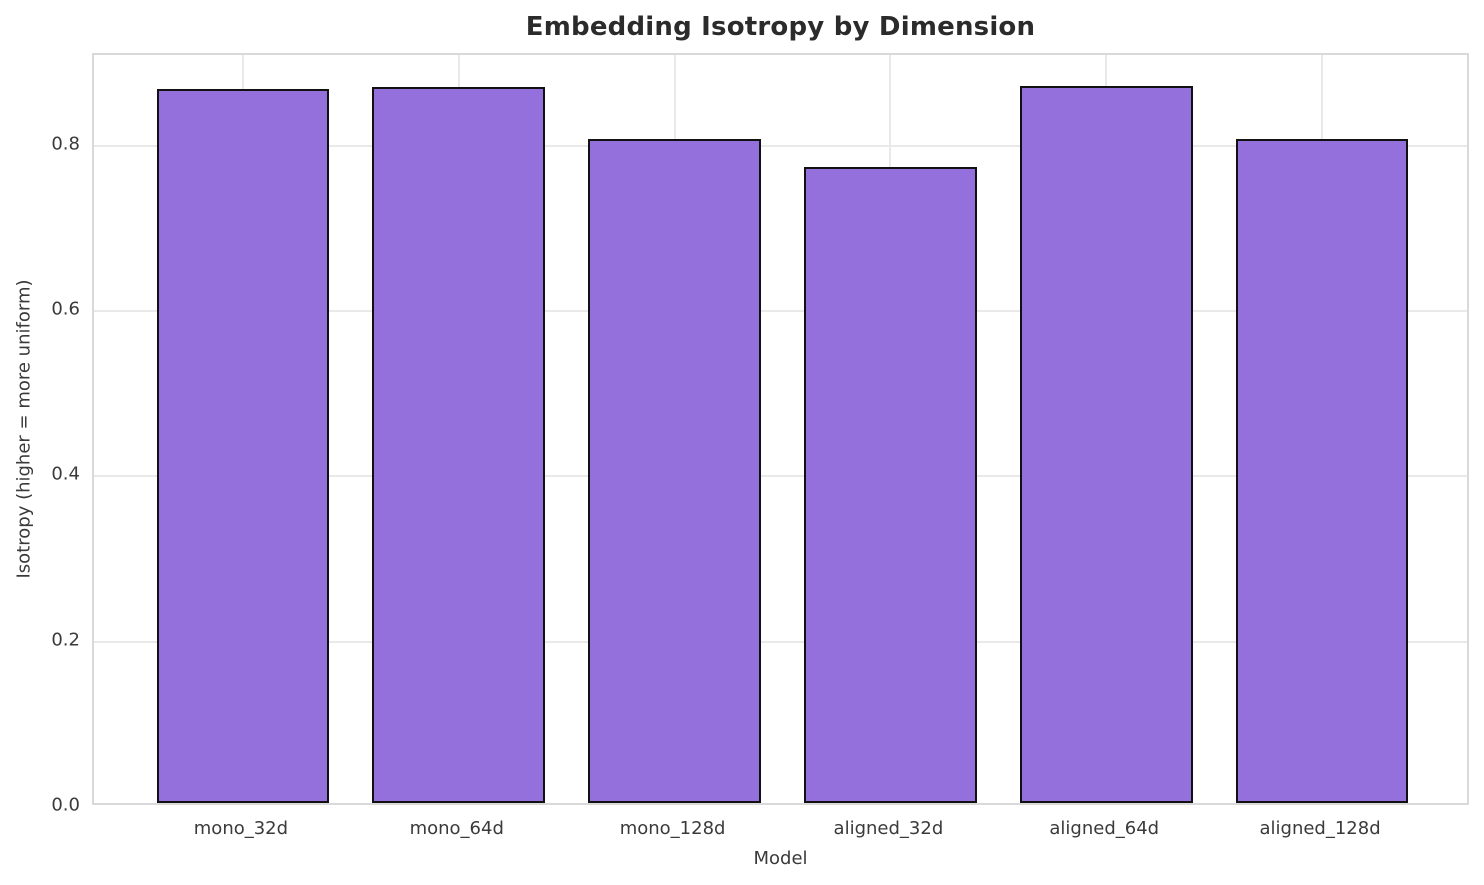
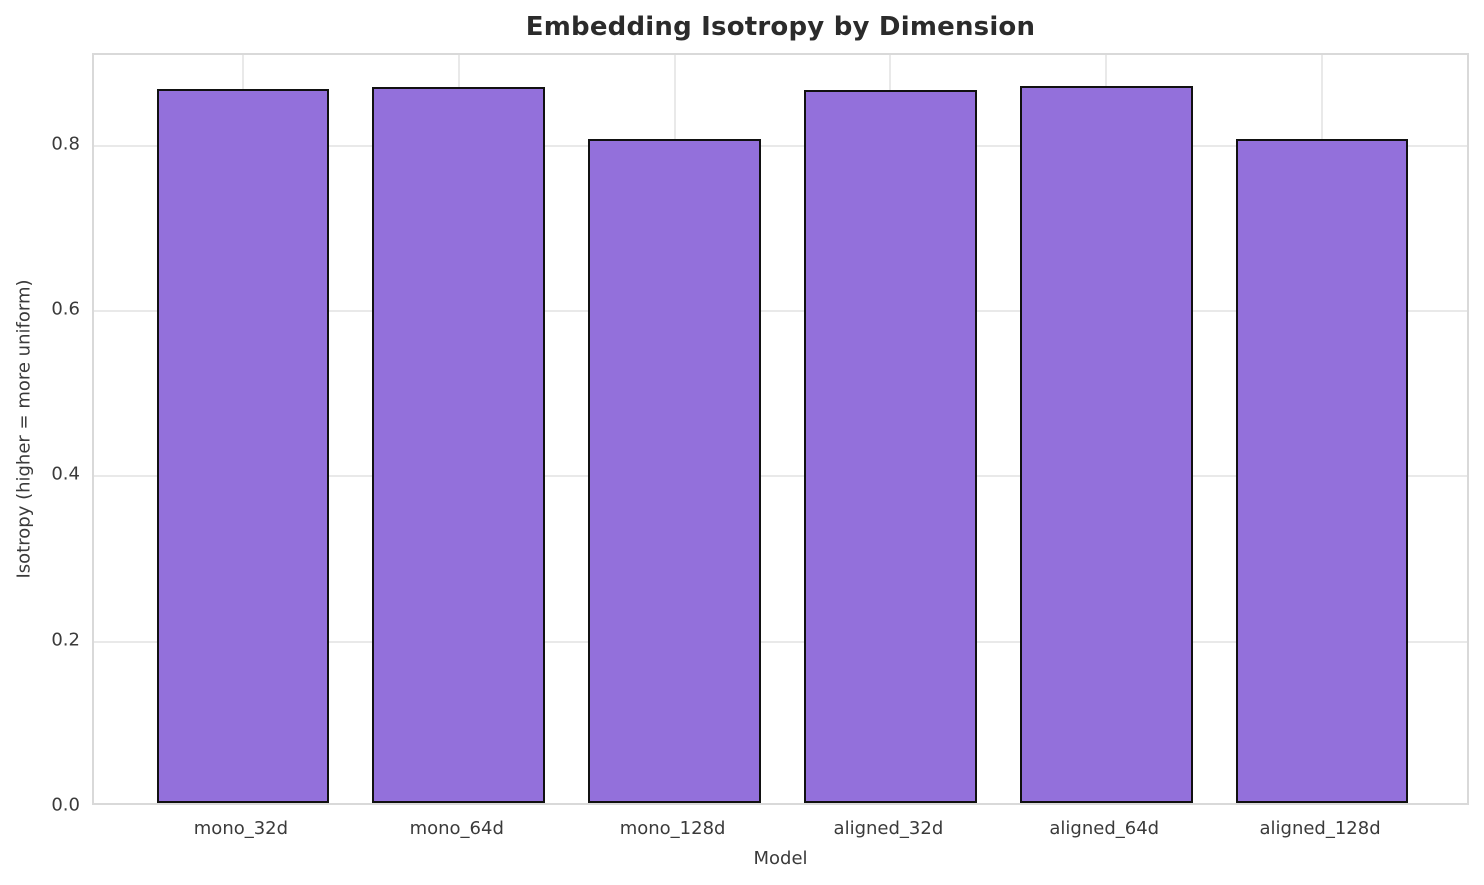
aligned_32d: 0.77 -> 0.86
